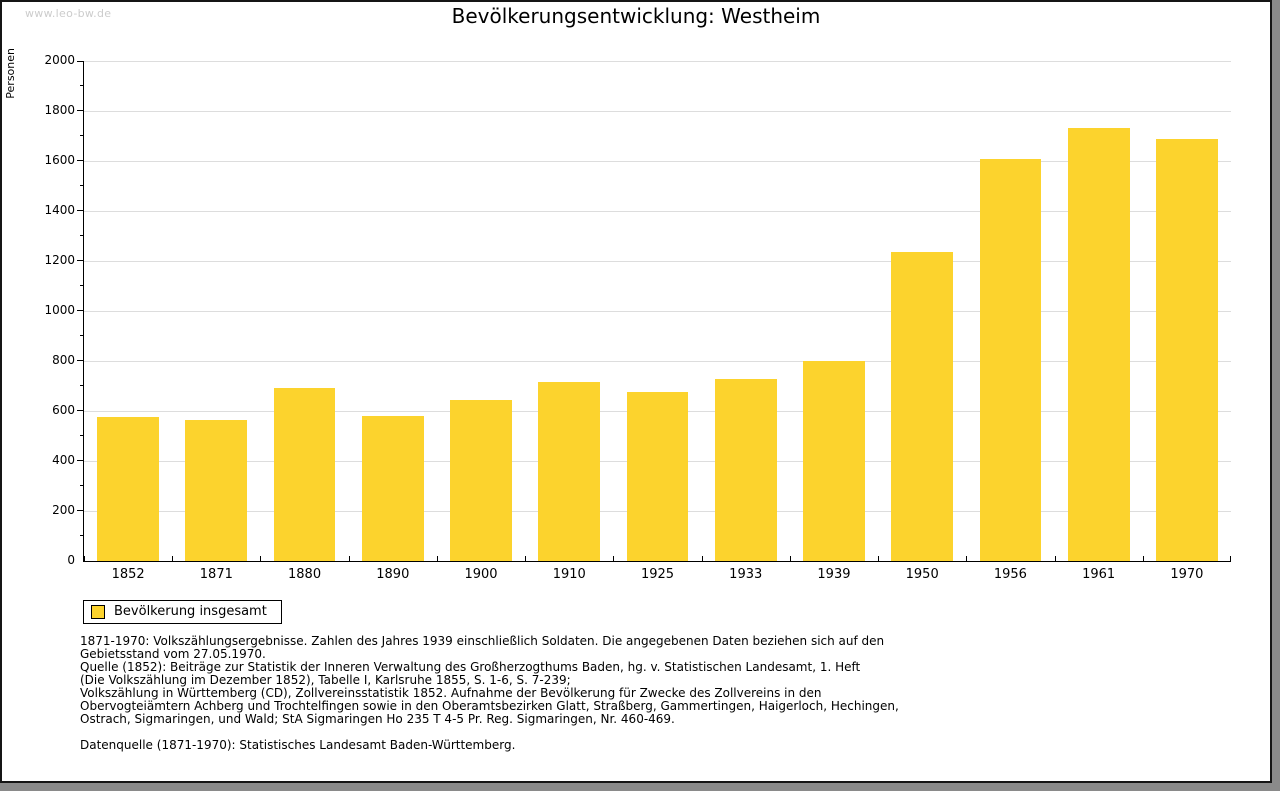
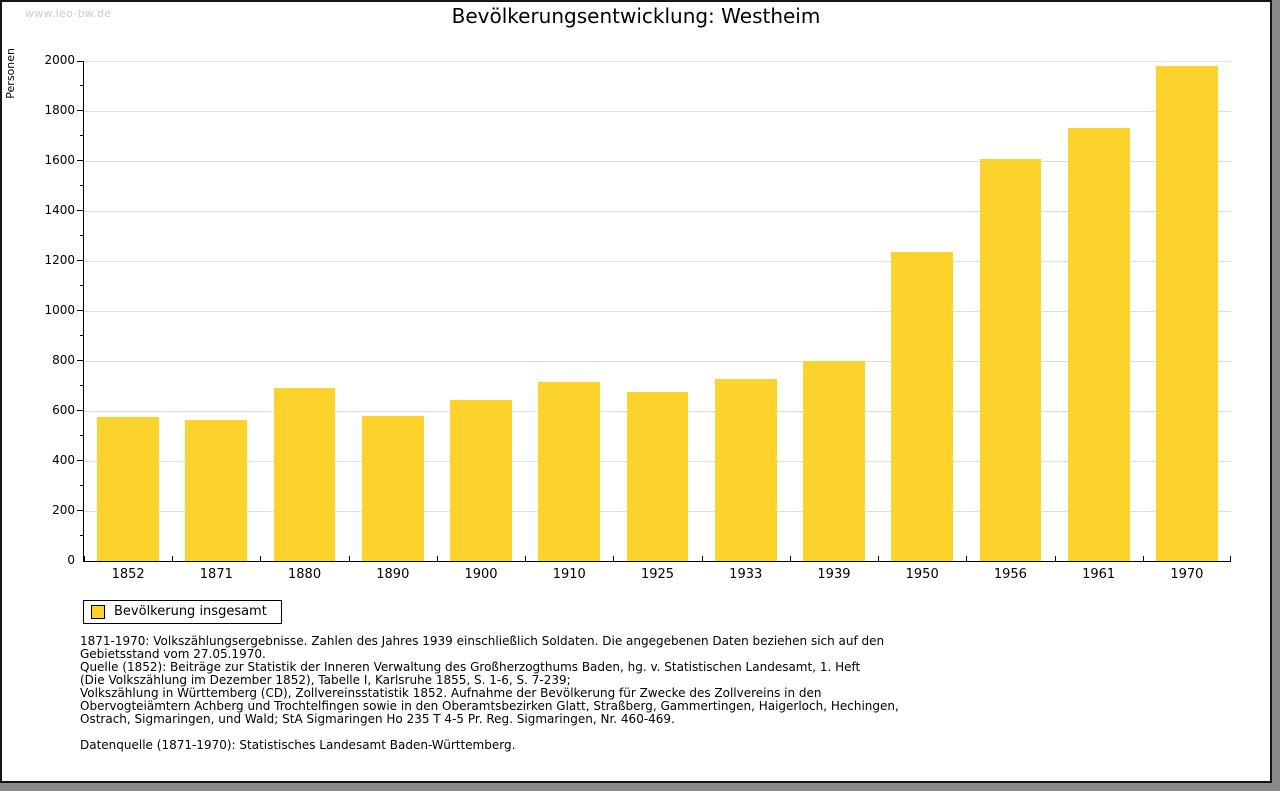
1970: 1690 -> 1980
